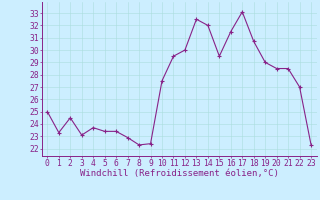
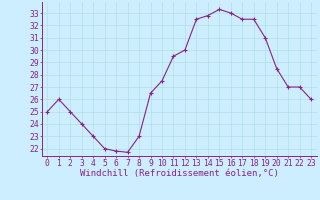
1: 23.3 -> 26.0
2: 24.5 -> 25.0
3: 23.1 -> 24.0
4: 23.7 -> 23.0
5: 23.4 -> 22.0
6: 23.4 -> 21.8
7: 22.9 -> 21.7
8: 22.3 -> 23.0
9: 22.4 -> 26.5
14: 32.0 -> 32.8
15: 29.5 -> 33.3
16: 31.5 -> 33.0
17: 33.1 -> 32.5
18: 30.7 -> 32.5
19: 29.0 -> 31.0
21: 28.5 -> 27.0
23: 22.3 -> 26.0
